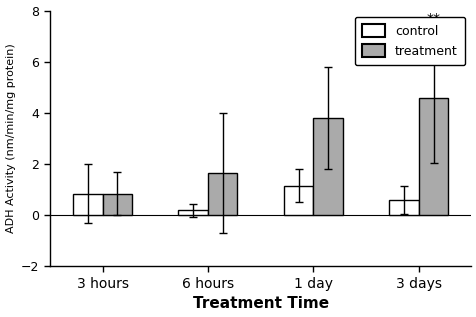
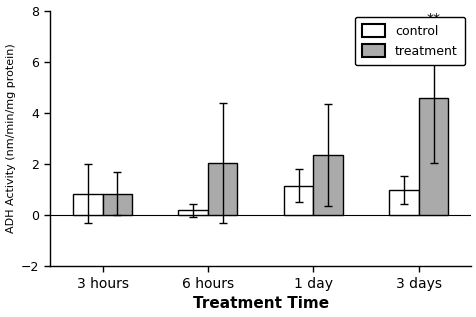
treatment/6 hours: 1.65 -> 2.05
treatment/1 day: 3.80 -> 2.35
control/3 days: 0.60 -> 1.00
